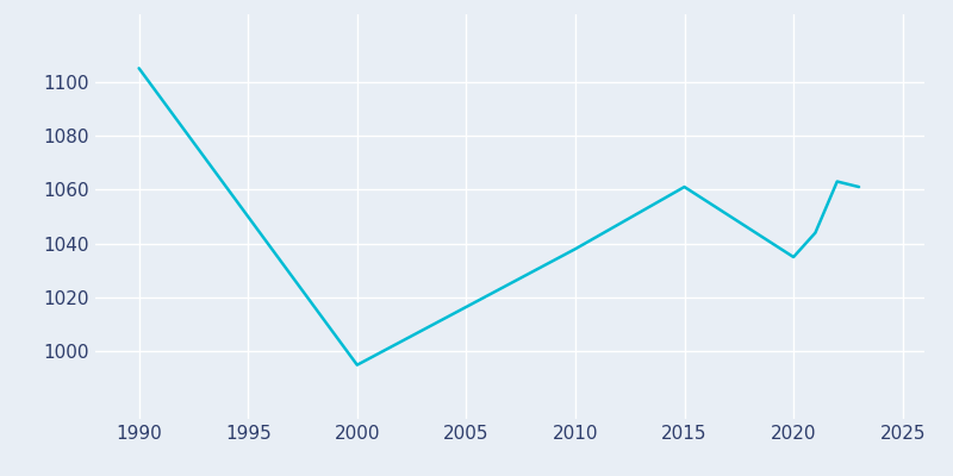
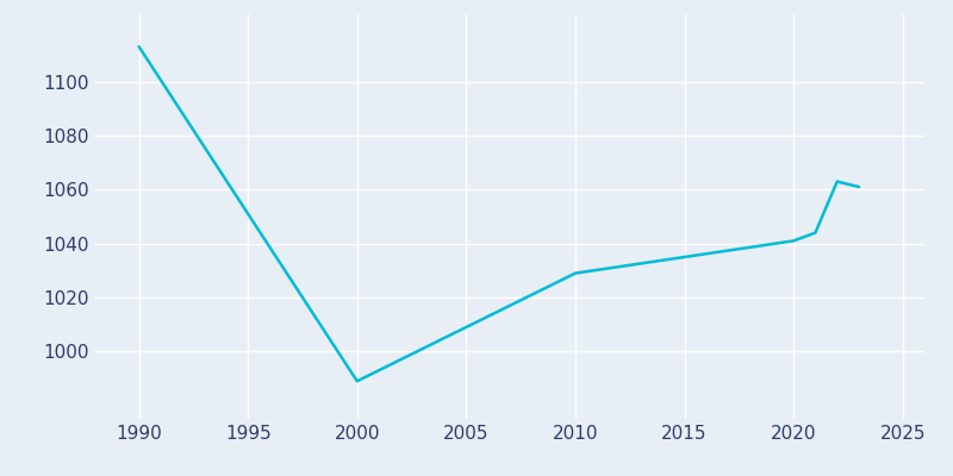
1990: 1105 -> 1113
2000: 995 -> 989
2010: 1038 -> 1029
2015: 1061 -> 1035
2020: 1035 -> 1041
